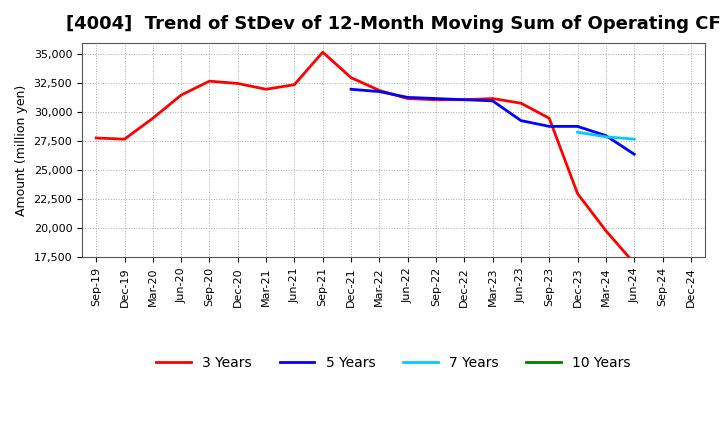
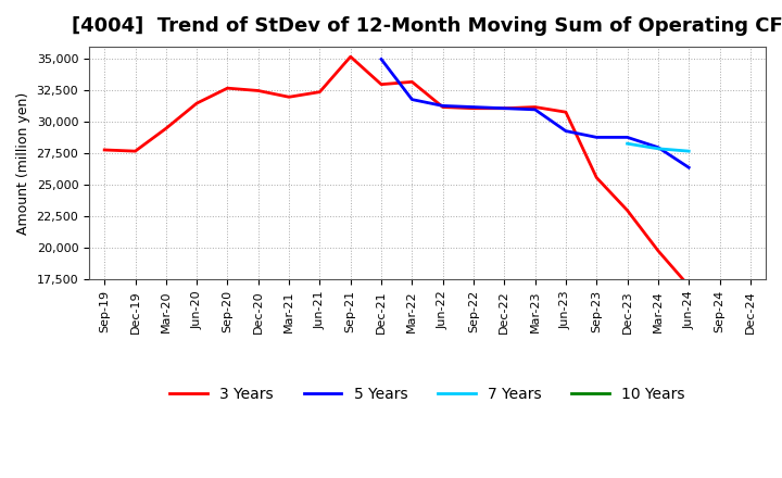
5 Years/Dec-21: 32,000 -> 35,000
3 Years/Mar-22: 31,900 -> 33,200
3 Years/Sep-23: 29,500 -> 25,600
